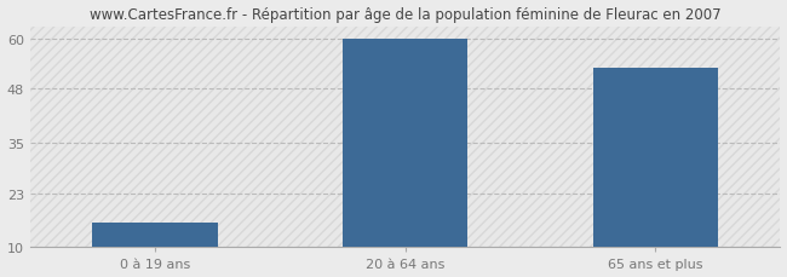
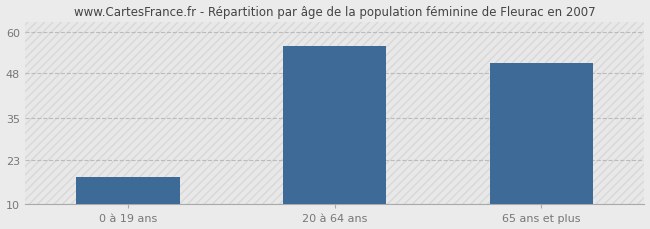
0 à 19 ans: 16 -> 18
20 à 64 ans: 60 -> 56
65 ans et plus: 53 -> 51
